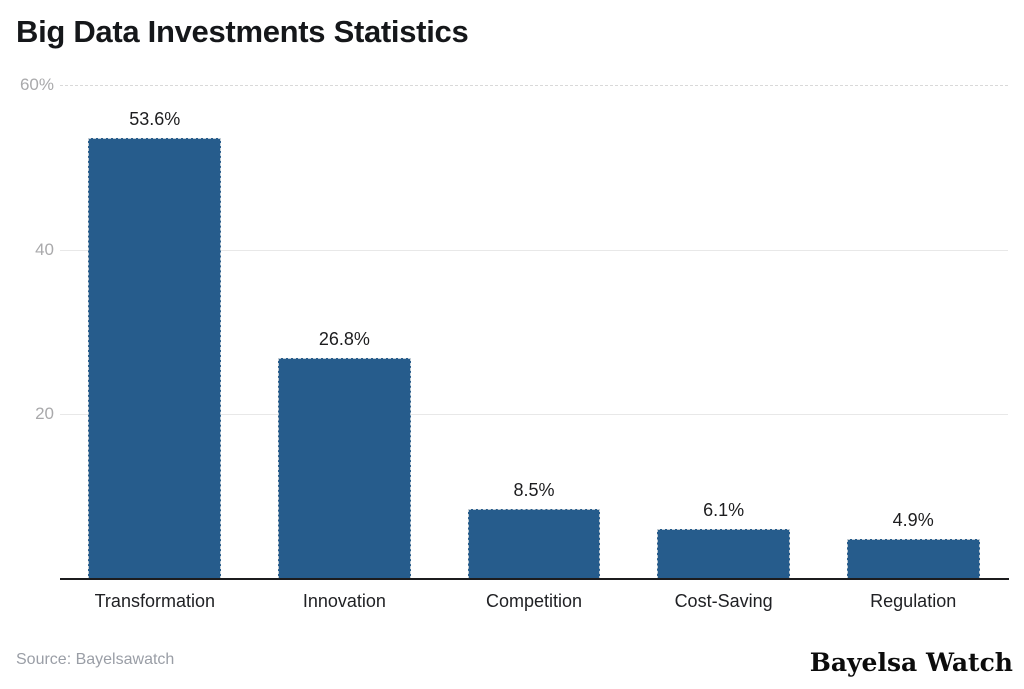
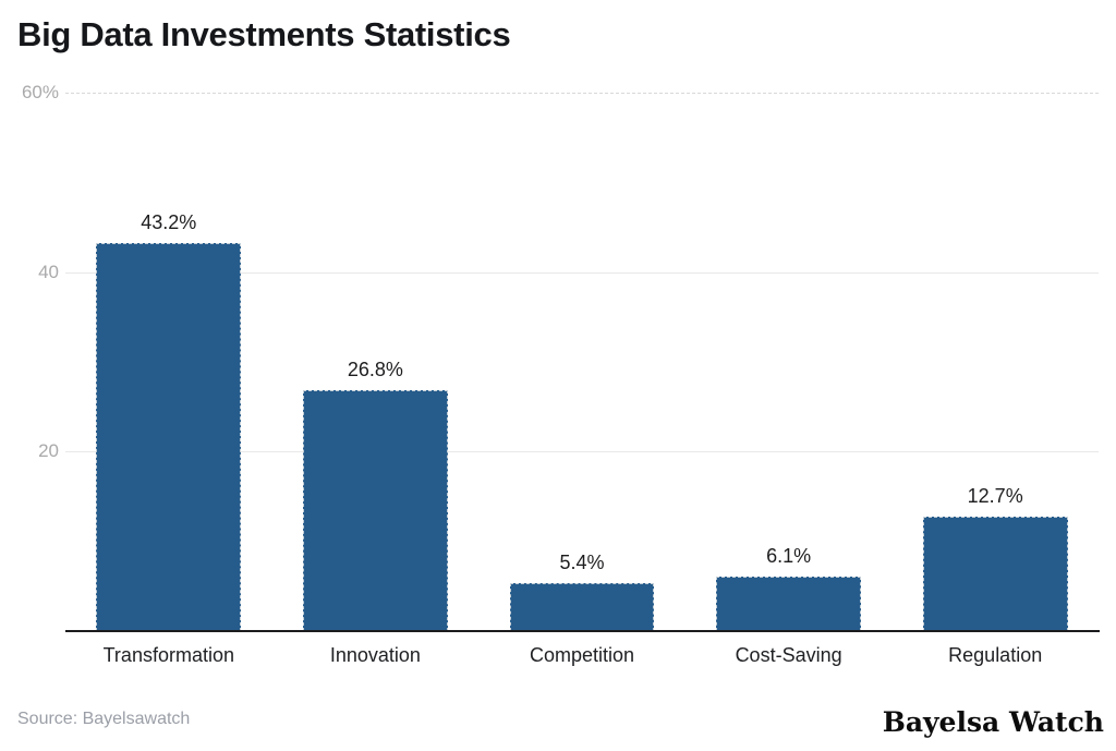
Transformation: 53.6% -> 43.2%
Competition: 8.5% -> 5.4%
Regulation: 4.9% -> 12.7%
